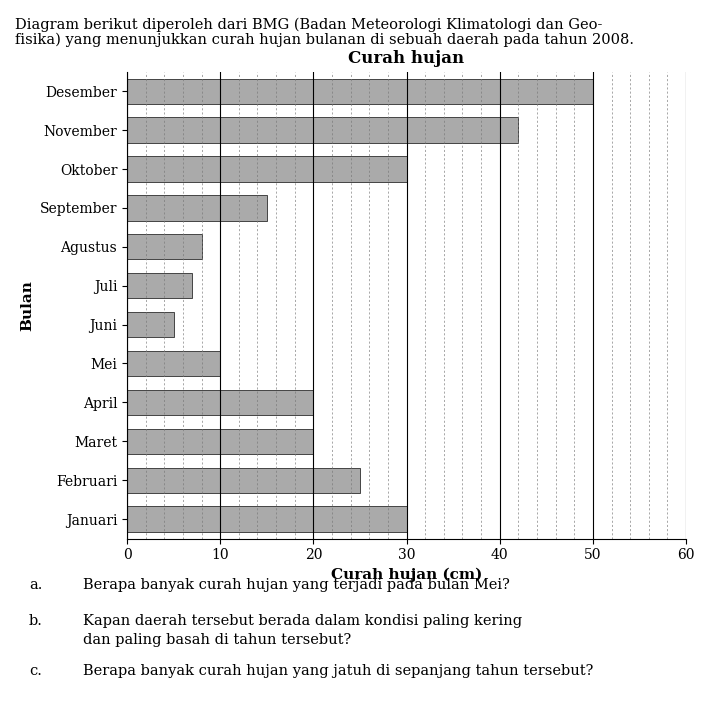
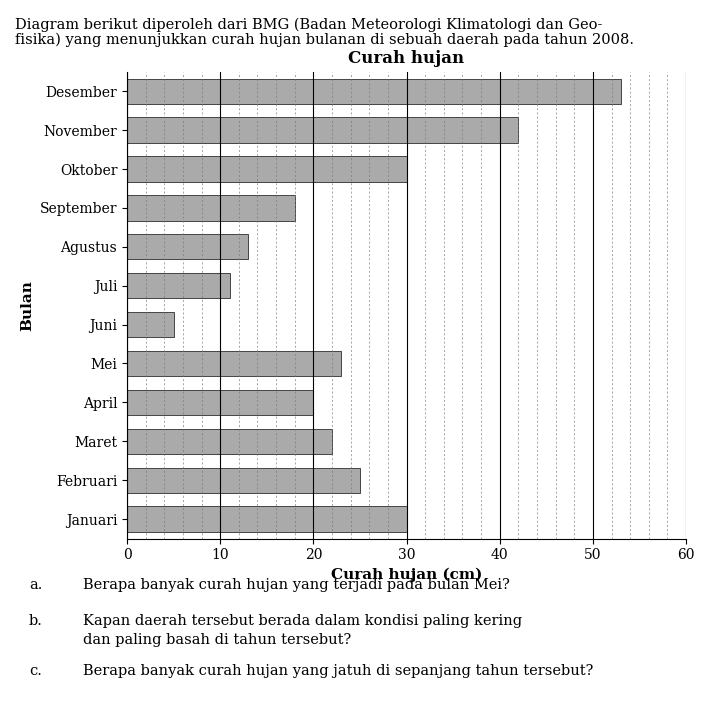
Desember: 50 -> 53
September: 15 -> 18
Agustus: 8 -> 13
Juli: 7 -> 11
Mei: 10 -> 23
Maret: 20 -> 22
